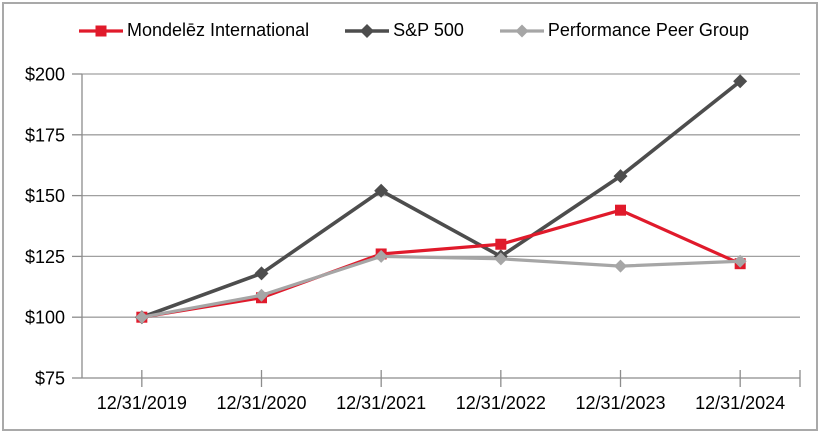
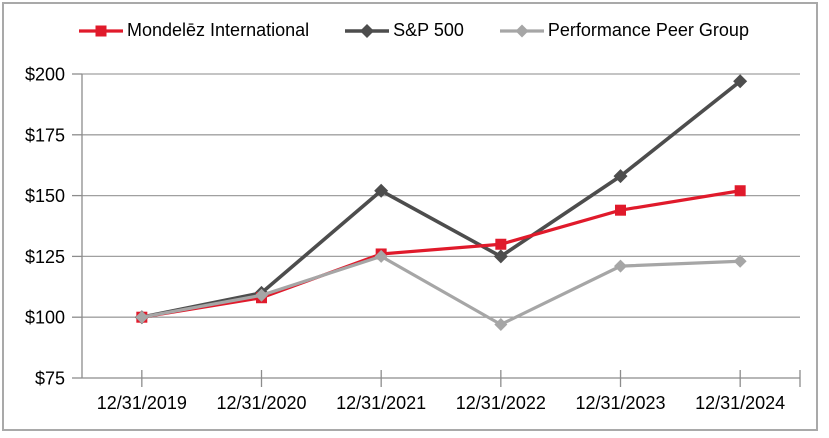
S&P 500/12/31/2020: $118 -> $110
Performance Peer Group/12/31/2022: $124 -> $97
Mondelēz International/12/31/2024: $122 -> $152
